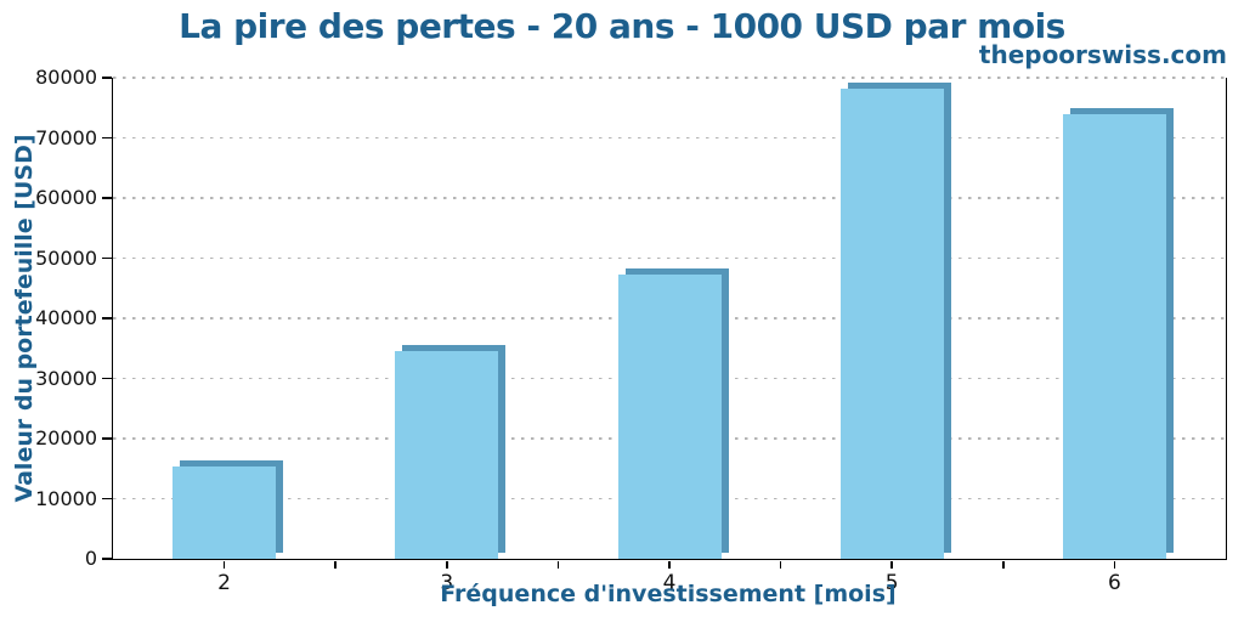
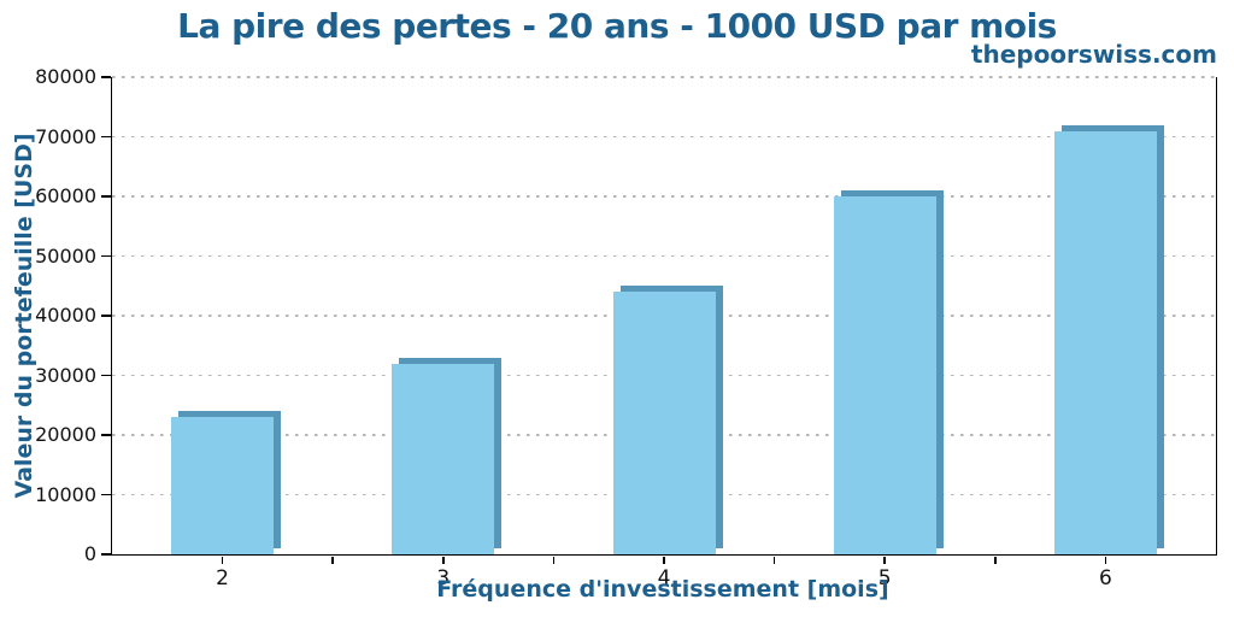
2: 15000 -> 23000
3: 34000 -> 32000
4: 47000 -> 44000
5: 78000 -> 60000
6: 74000 -> 71000
